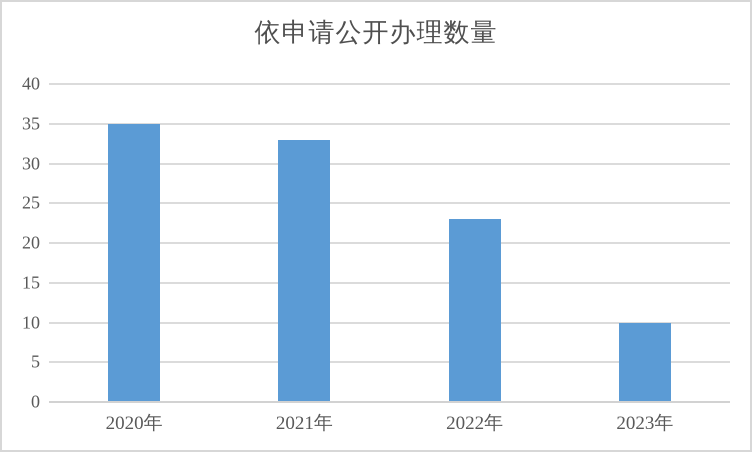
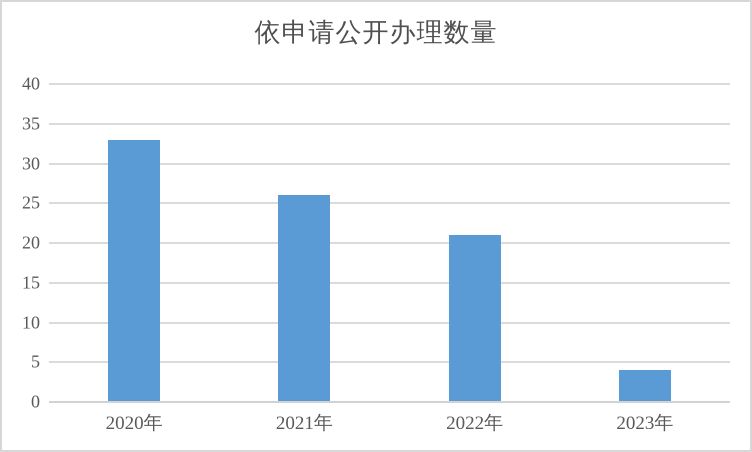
2020年: 35 -> 33
2021年: 33 -> 26
2022年: 23 -> 21
2023年: 10 -> 4
